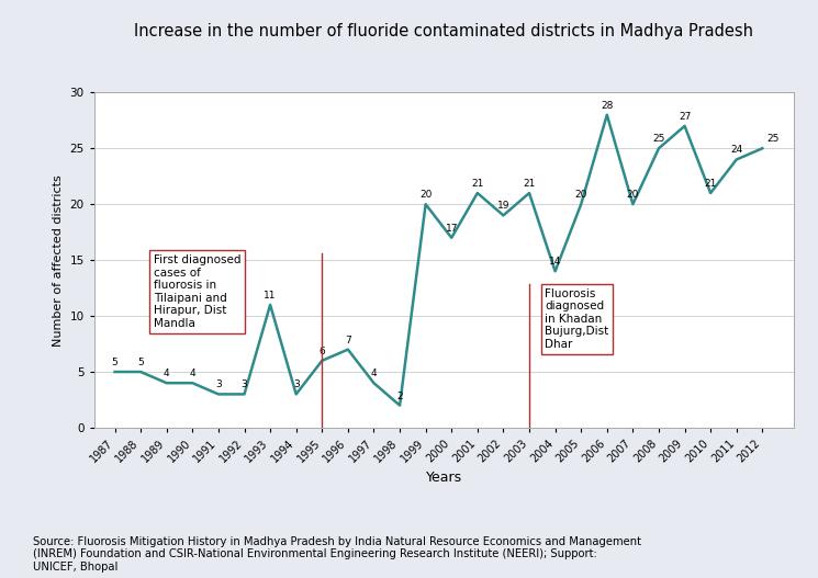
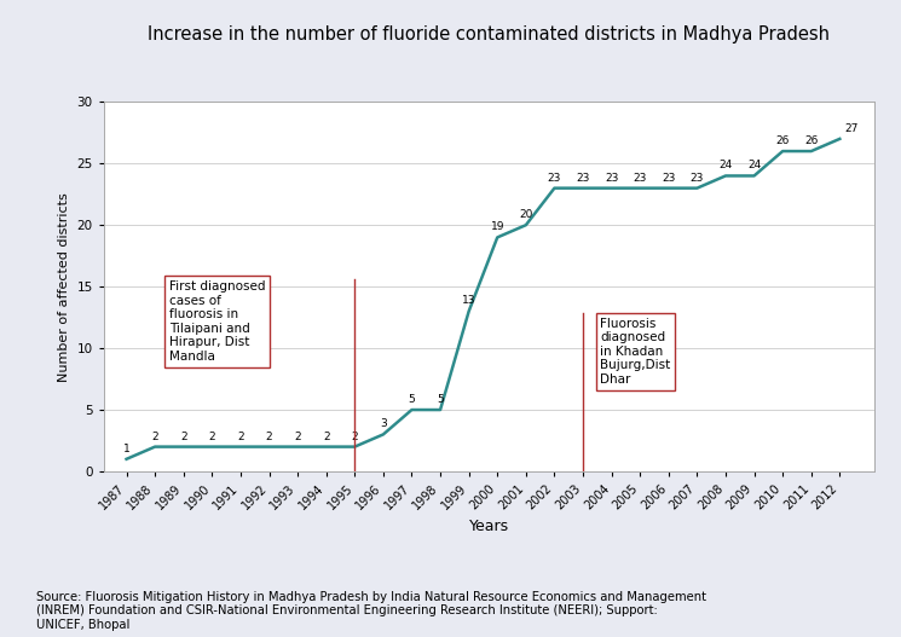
1987: 5 -> 1
1988: 5 -> 2
1989: 4 -> 2
1990: 4 -> 2
1991: 3 -> 2
1992: 3 -> 2
1993: 11 -> 2
1994: 3 -> 2
1995: 6 -> 2
1996: 7 -> 3
1997: 4 -> 5
1998: 2 -> 5
1999: 20 -> 13
2000: 17 -> 19
2001: 21 -> 20
2002: 19 -> 23
2003: 21 -> 23
2004: 14 -> 23
2005: 20 -> 23
2006: 28 -> 23
2007: 20 -> 23
2008: 25 -> 24
2009: 27 -> 24
2010: 21 -> 26
2011: 24 -> 26
2012: 25 -> 27
